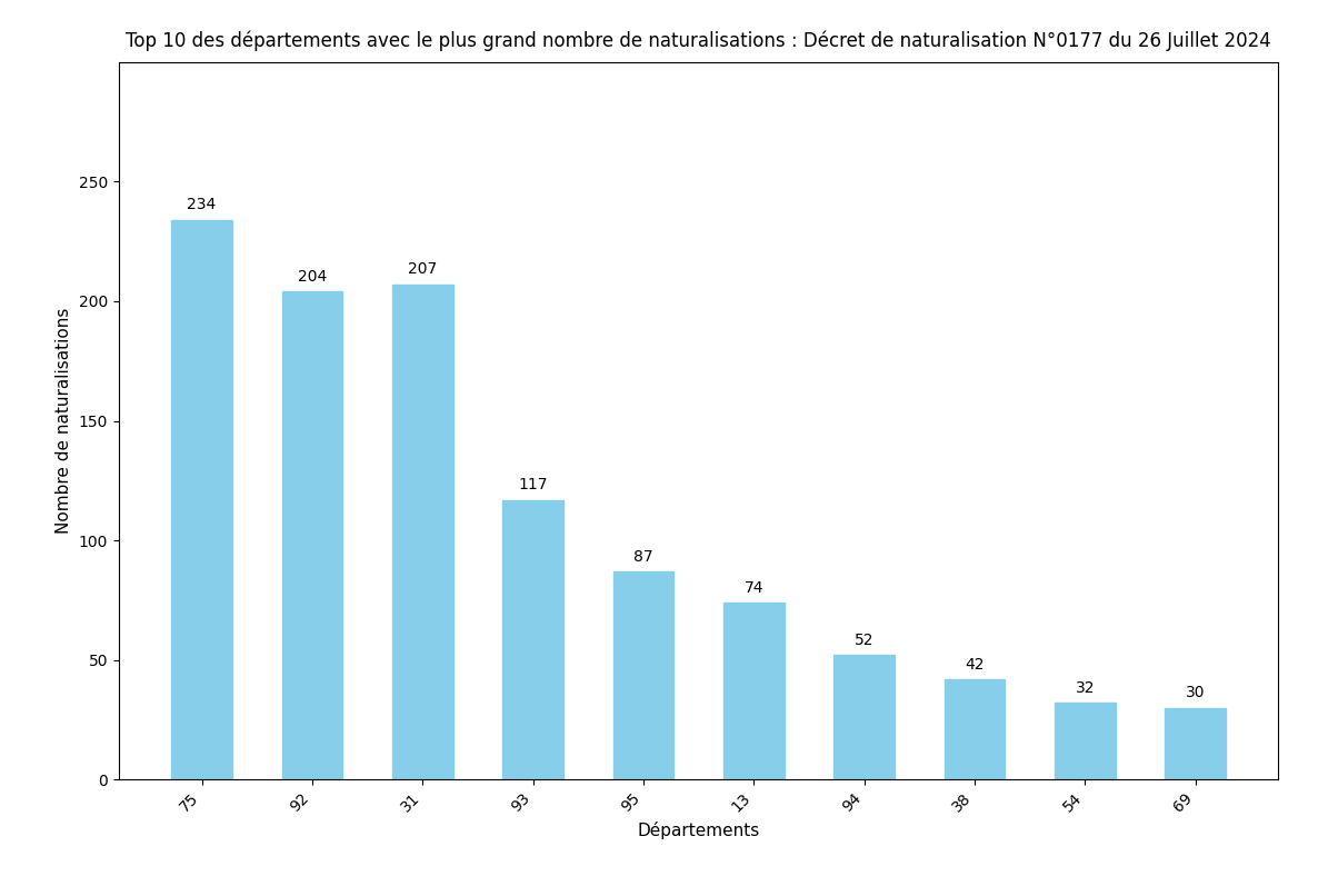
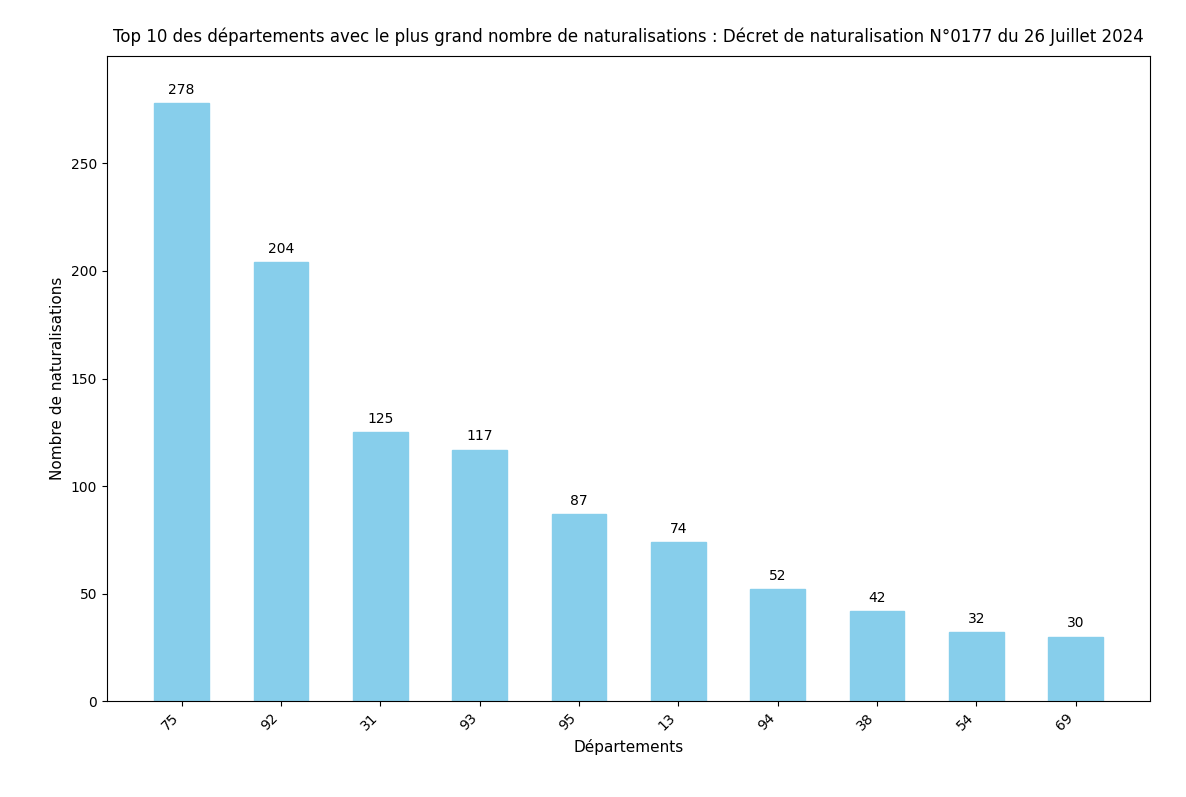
75: 234 -> 278
31: 207 -> 125
